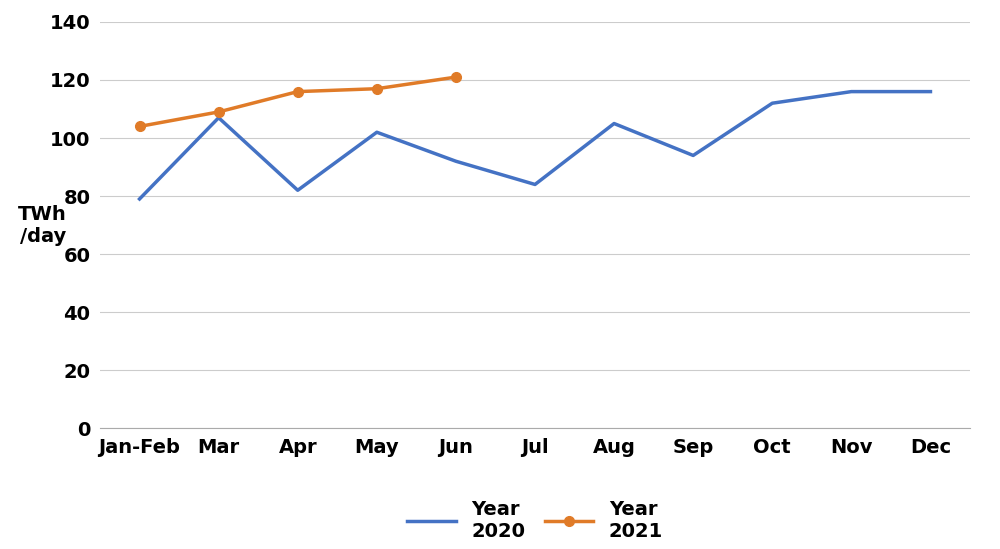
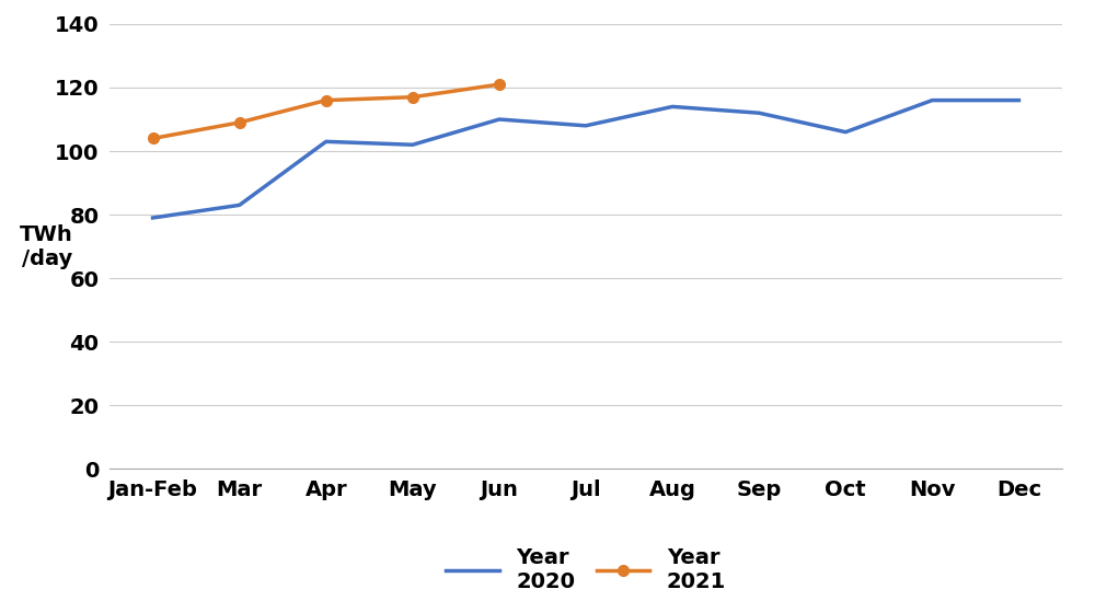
Year 2020/Mar: 107 -> 83
Year 2020/Apr: 82 -> 103
Year 2020/Jun: 92 -> 110
Year 2020/Jul: 84 -> 108
Year 2020/Aug: 105 -> 114
Year 2020/Sep: 94 -> 112
Year 2020/Oct: 112 -> 106
